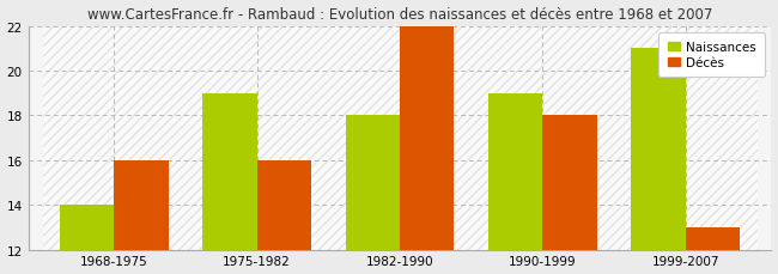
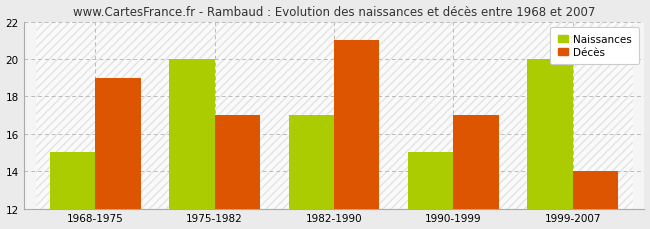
Naissances/1968-1975: 14 -> 15
Décès/1968-1975: 16 -> 19
Naissances/1975-1982: 19 -> 20
Décès/1975-1982: 16 -> 17
Naissances/1982-1990: 18 -> 17
Décès/1982-1990: 22 -> 21
Naissances/1990-1999: 19 -> 15
Décès/1990-1999: 18 -> 17
Naissances/1999-2007: 21 -> 20
Décès/1999-2007: 13 -> 14
